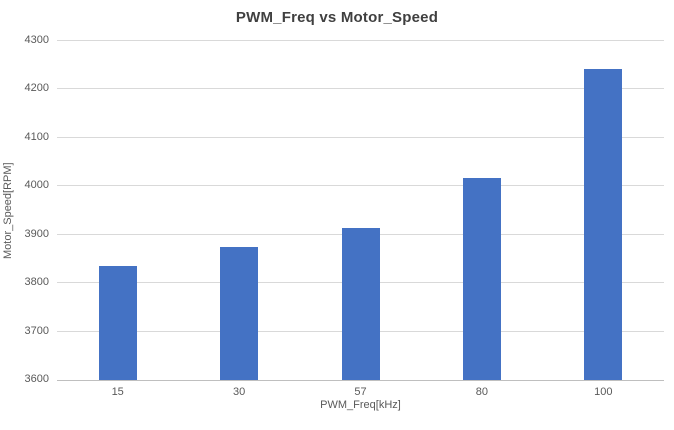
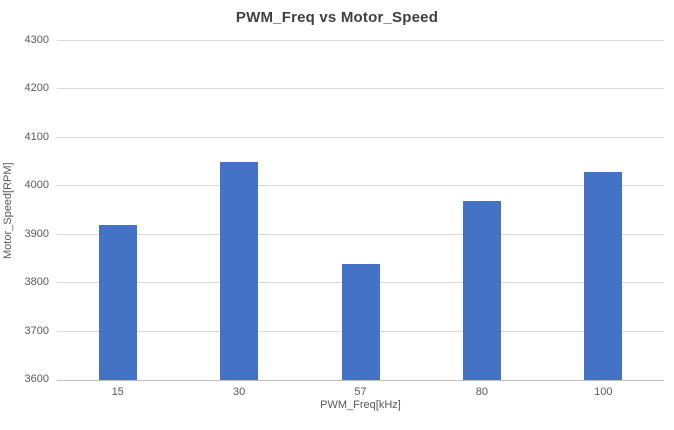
15: 3840 -> 3920
30: 3880 -> 4050
57: 3910 -> 3840
80: 4020 -> 3970
100: 4240 -> 4030
